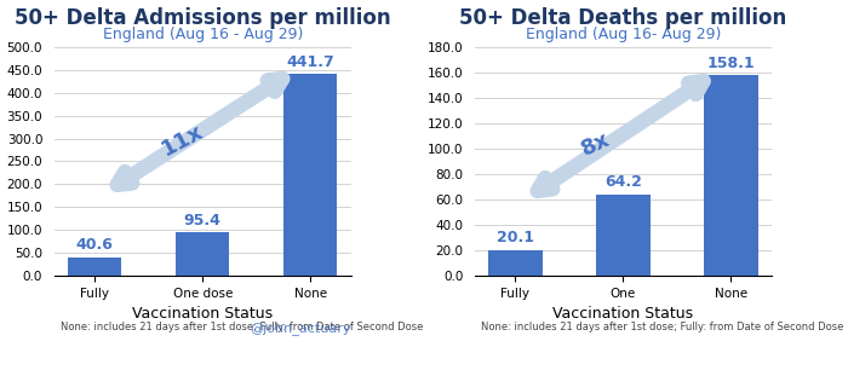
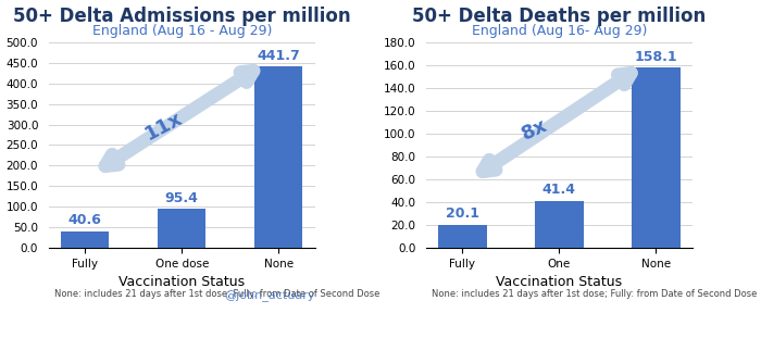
50+ Delta Deaths per million/One: 64.2 -> 41.4
